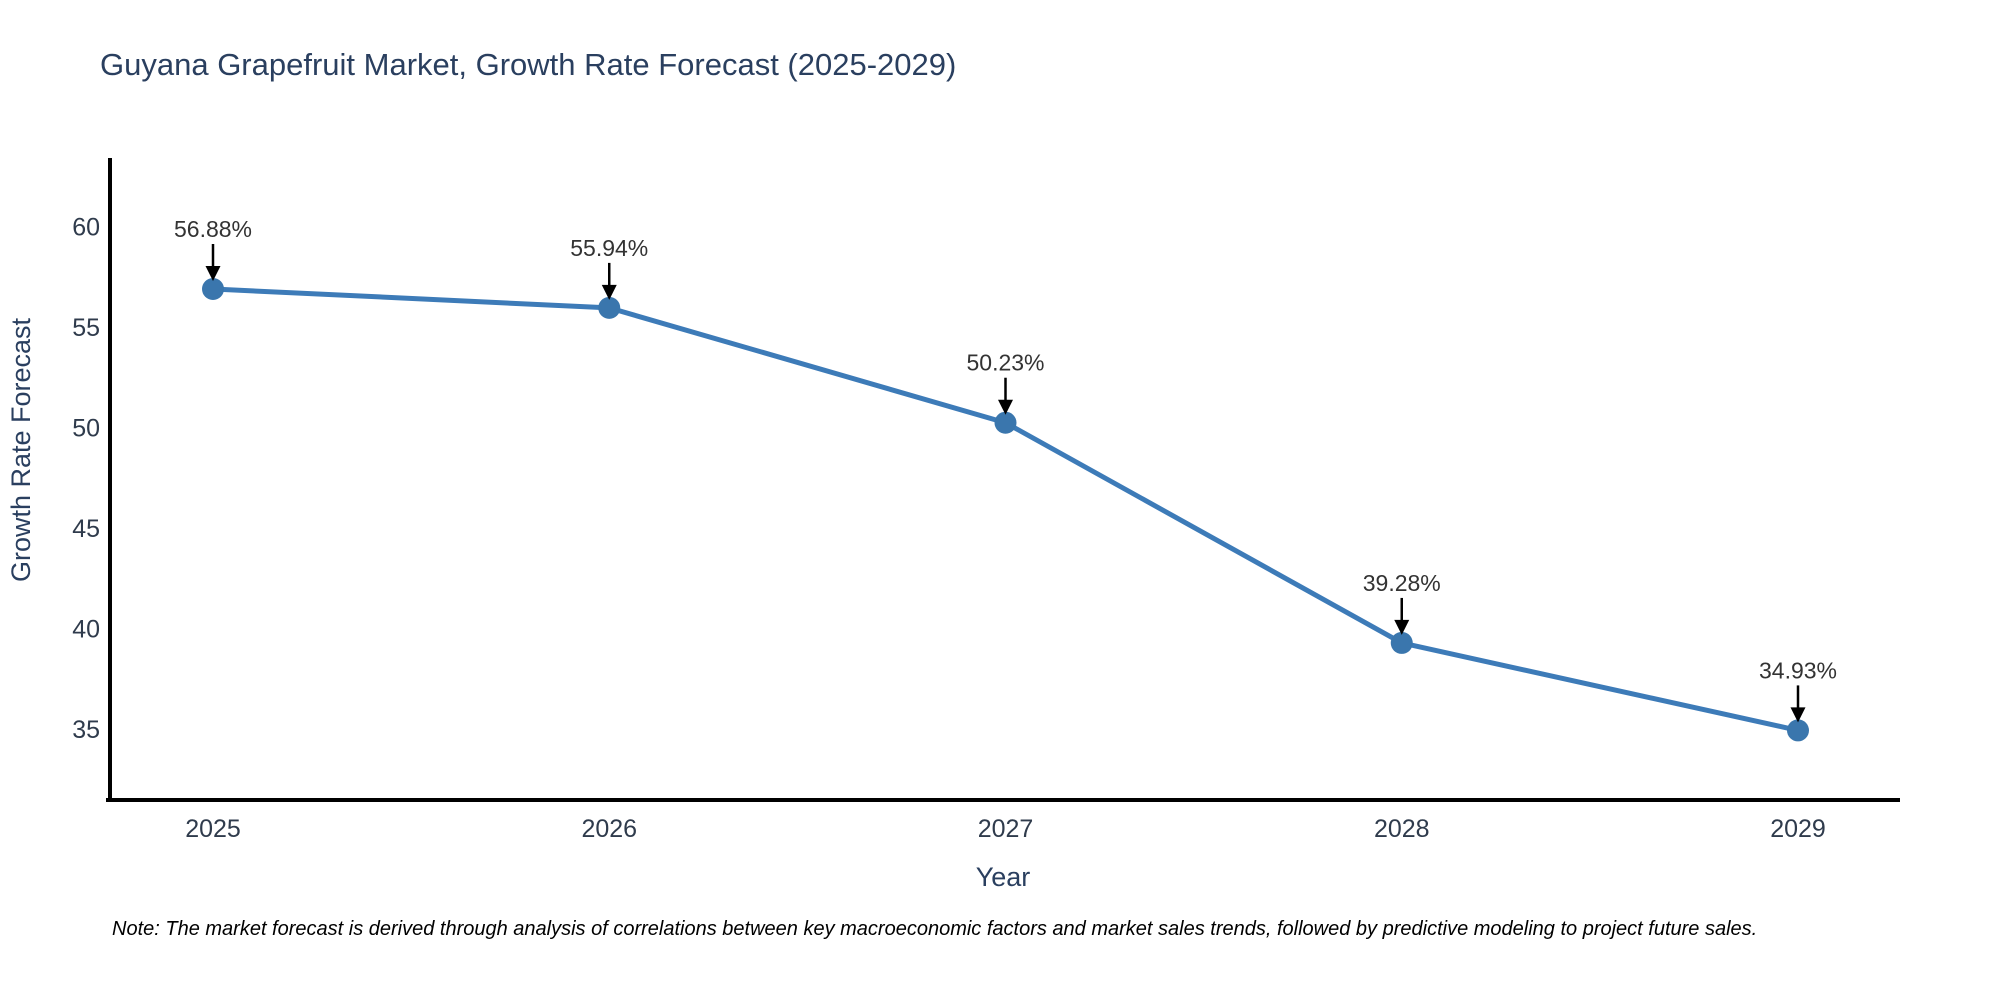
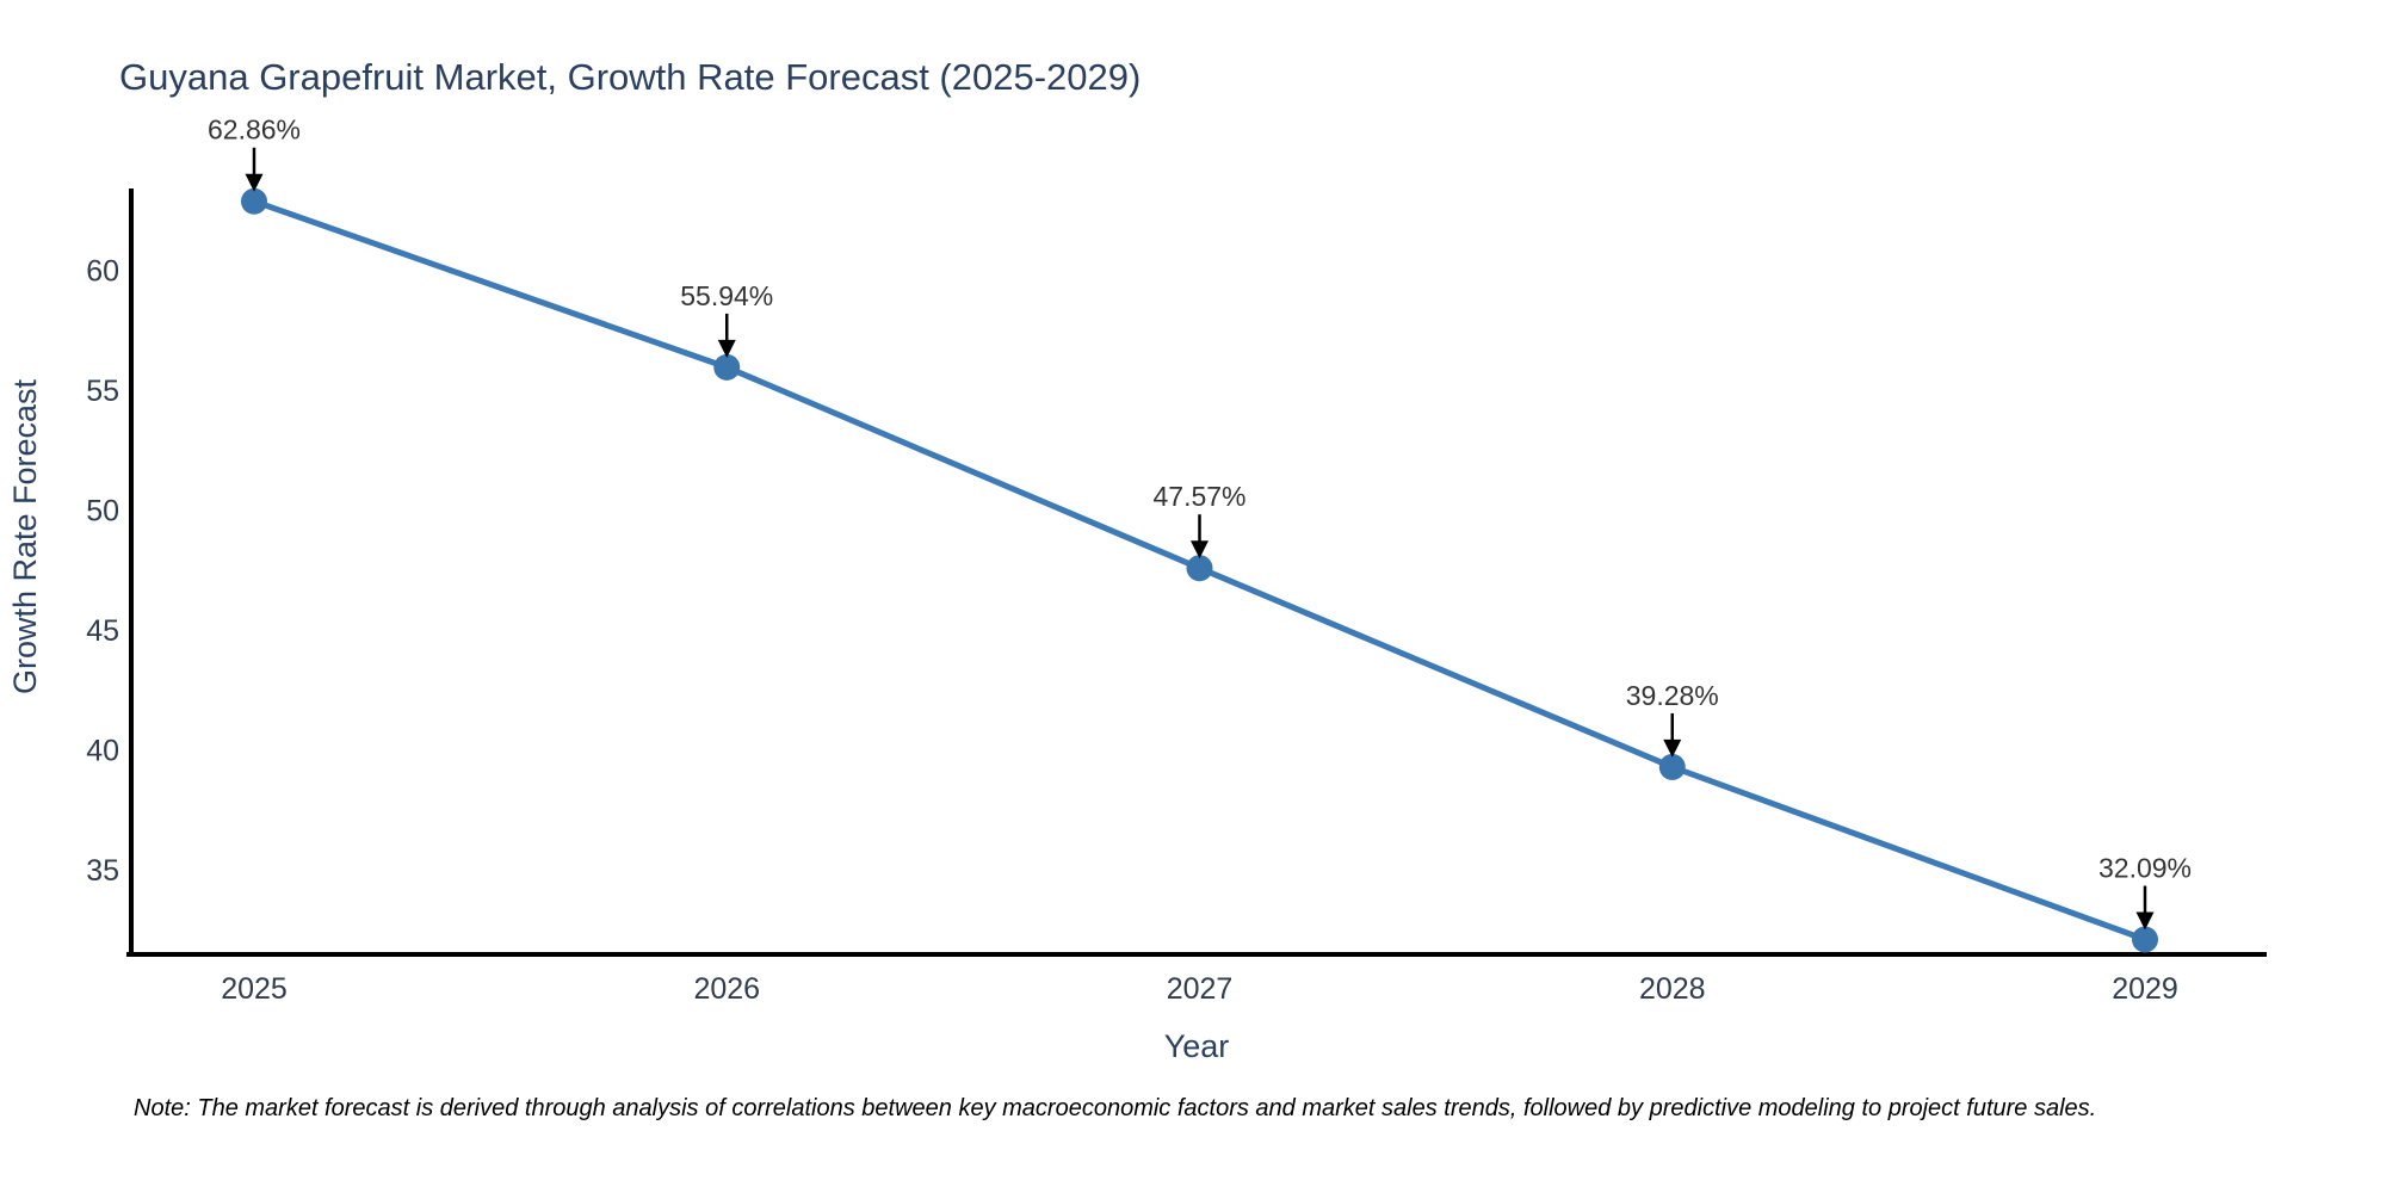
2025: 56.88% -> 62.86%
2027: 50.23% -> 47.57%
2029: 34.93% -> 32.09%
